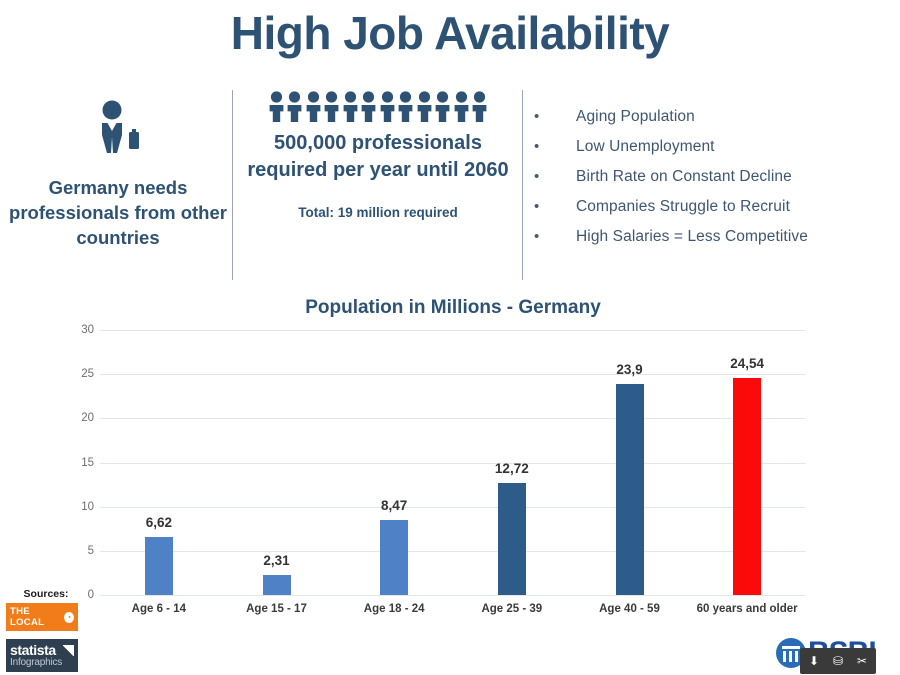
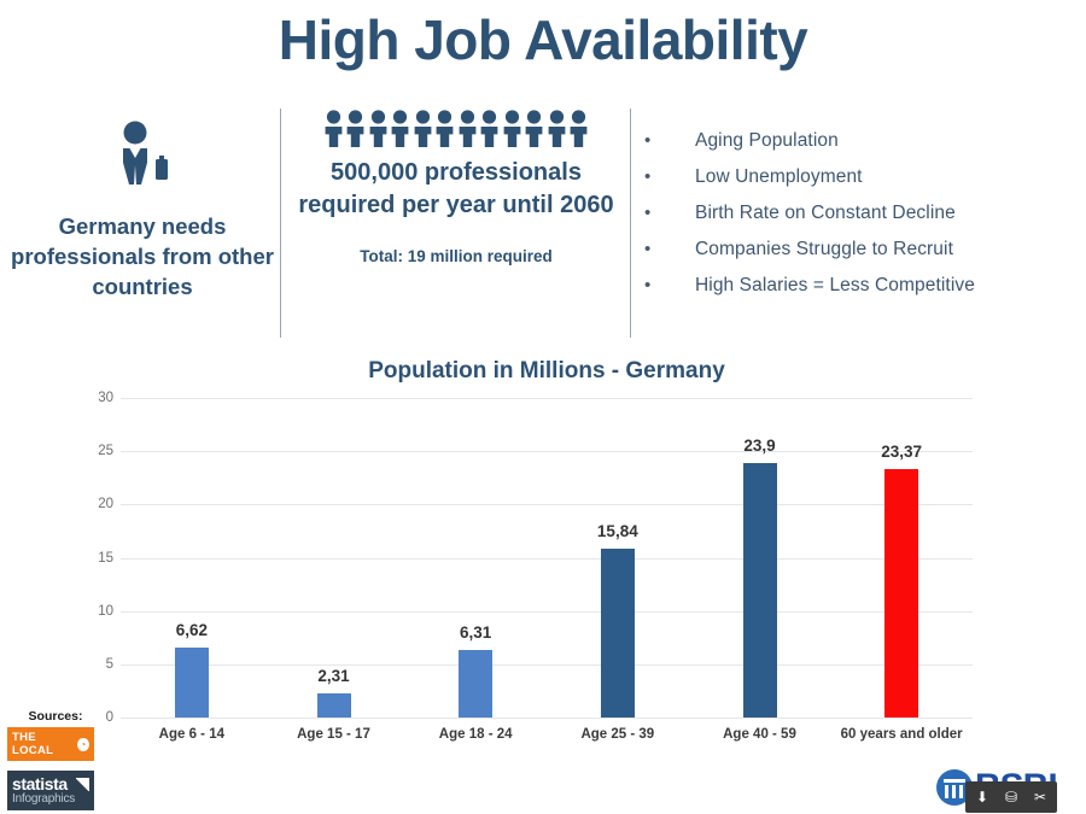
Age 18 - 24: 8,47 -> 6,31
Age 25 - 39: 12,72 -> 15,84
60 years and older: 24,54 -> 23,37
